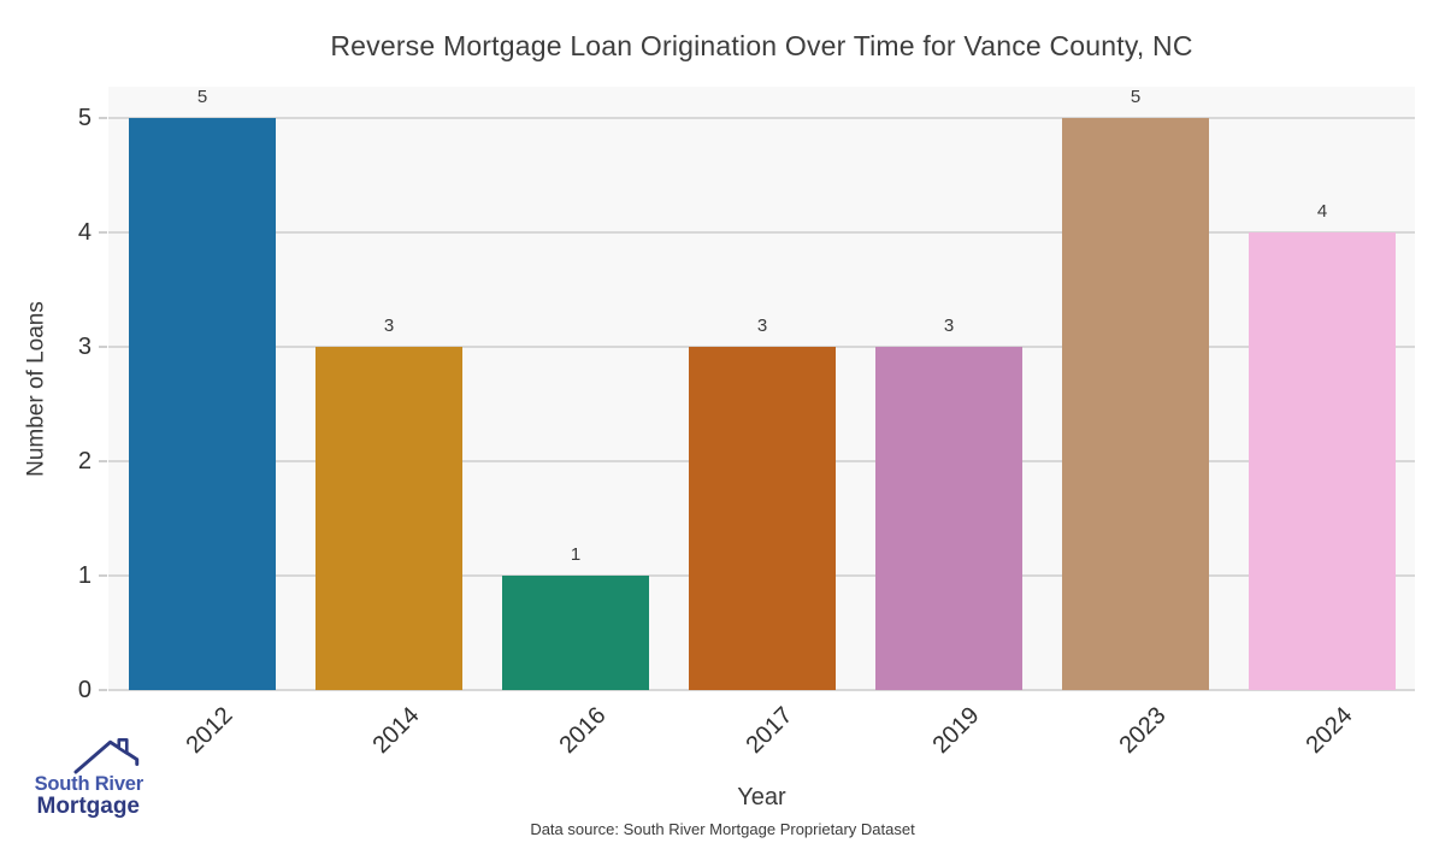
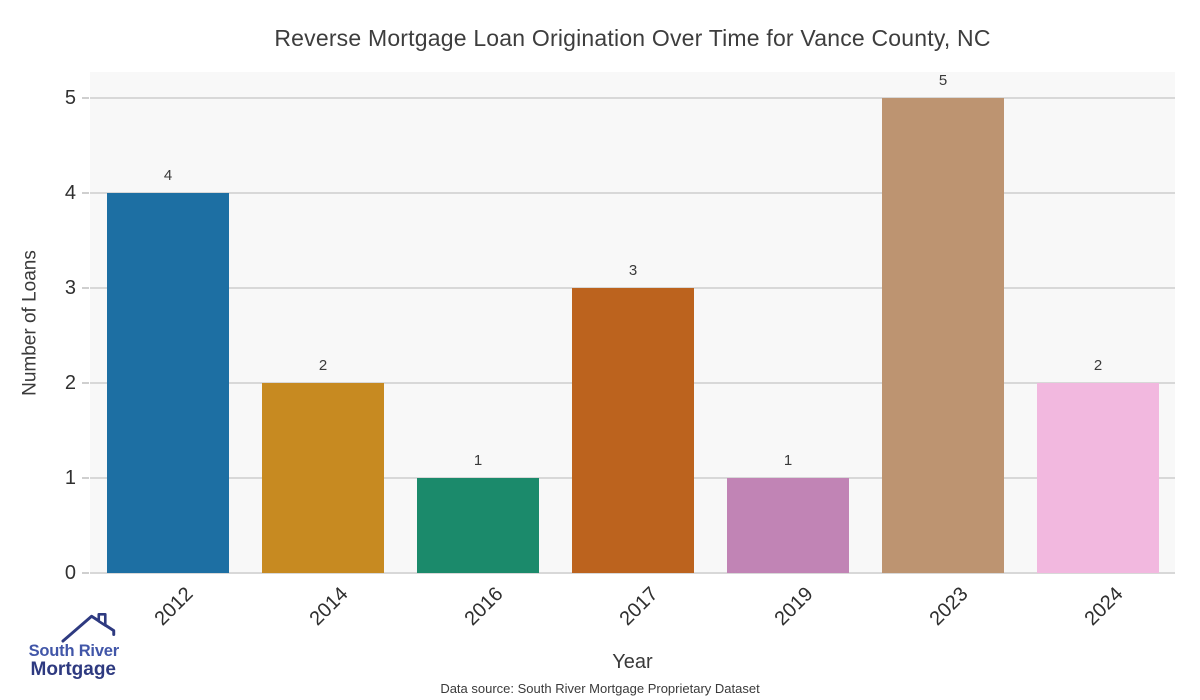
2012: 5 -> 4
2014: 3 -> 2
2019: 3 -> 1
2024: 4 -> 2
